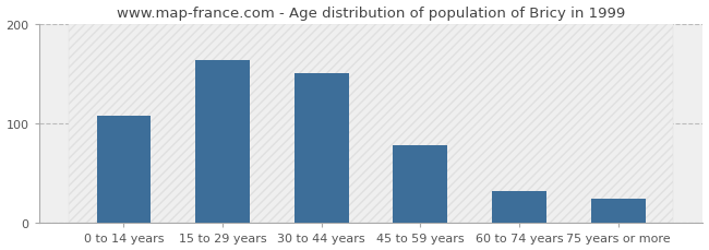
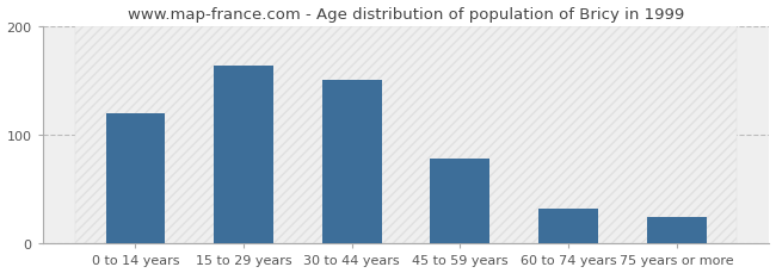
0 to 14 years: 108 -> 120
